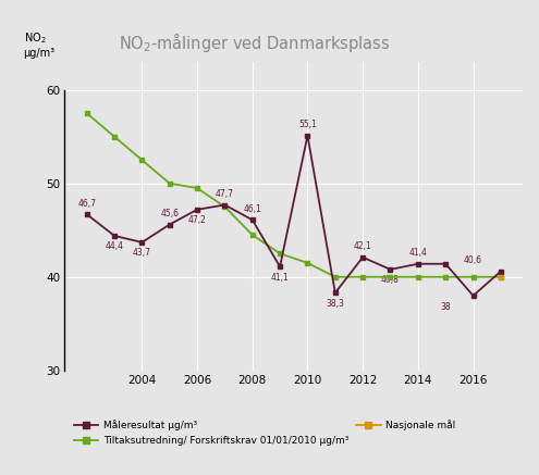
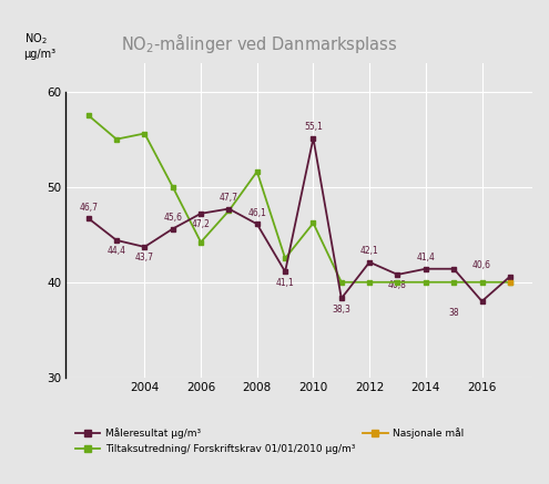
Tiltaksutredning/ Forskriftskrav 01/01/2010 μg/m³/2004: 52.5 -> 55.6
Tiltaksutredning/ Forskriftskrav 01/01/2010 μg/m³/2006: 49.5 -> 44.2
Tiltaksutredning/ Forskriftskrav 01/01/2010 μg/m³/2008: 44.5 -> 51.6
Tiltaksutredning/ Forskriftskrav 01/01/2010 μg/m³/2010: 41.5 -> 46.2
